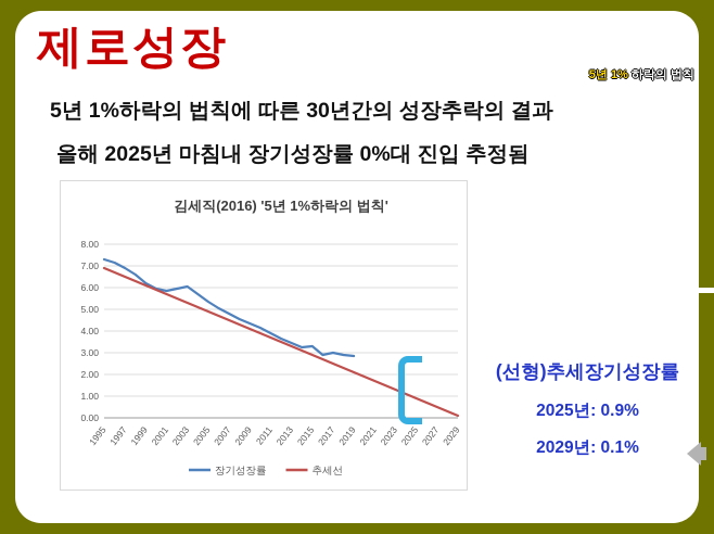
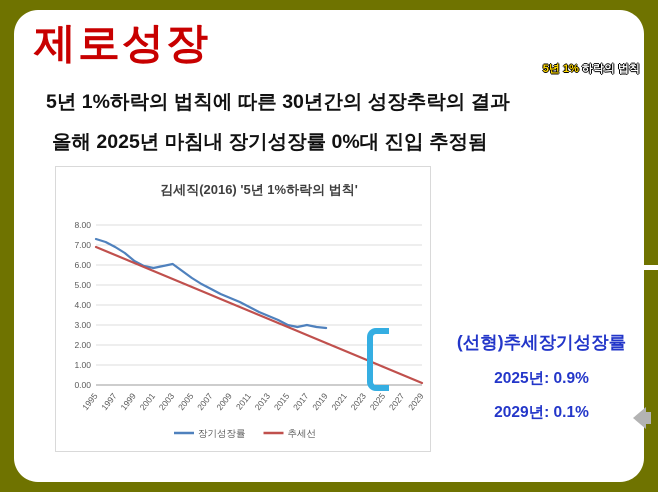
장기성장률/2015: 3.3 -> 3.0
